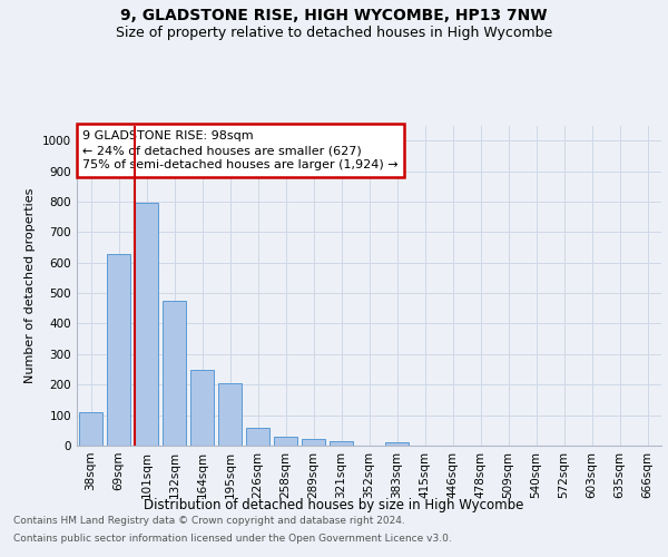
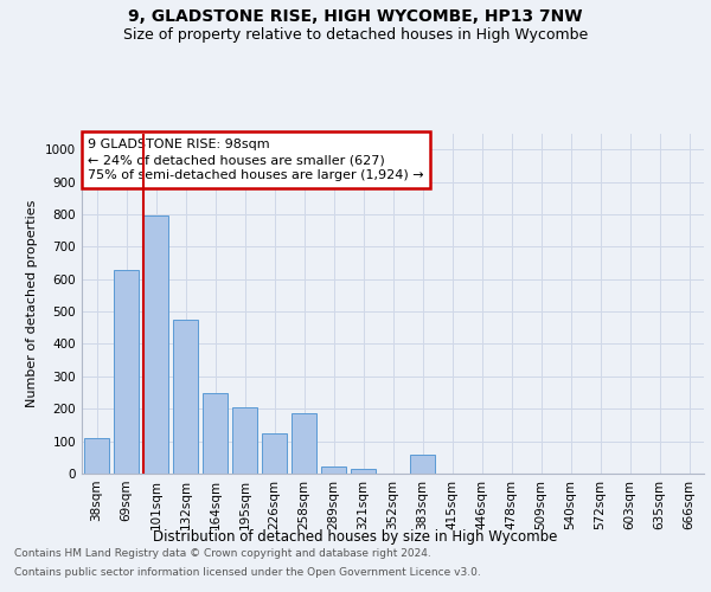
226sqm: 60 -> 125
258sqm: 28 -> 185
383sqm: 12 -> 60
